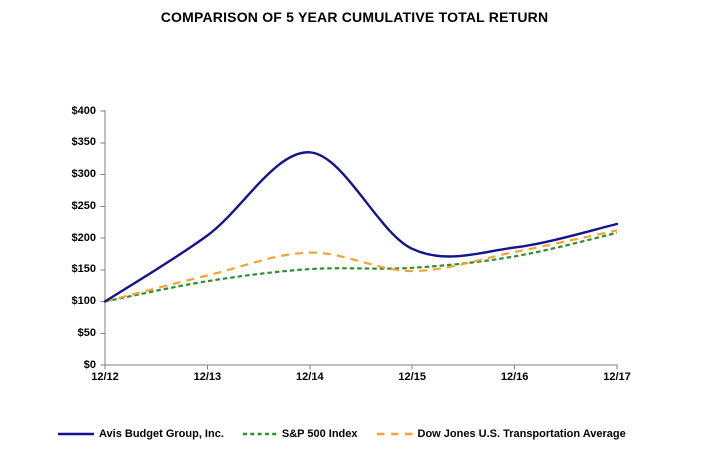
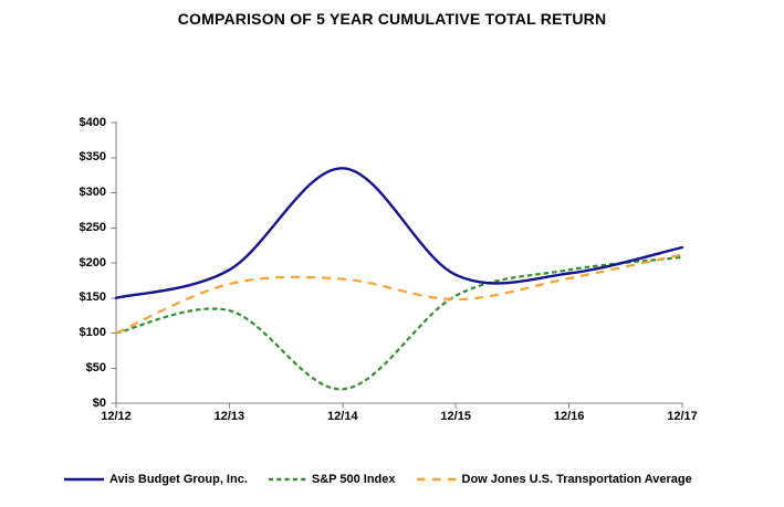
Avis Budget Group, Inc./12/12: $100 -> $150
Avis Budget Group, Inc./12/13: $200 -> $190
Dow Jones U.S. Transportation Average/12/13: $140 -> $170
S&P 500 Index/12/14: $150 -> $20
S&P 500 Index/12/16: $170 -> $190
